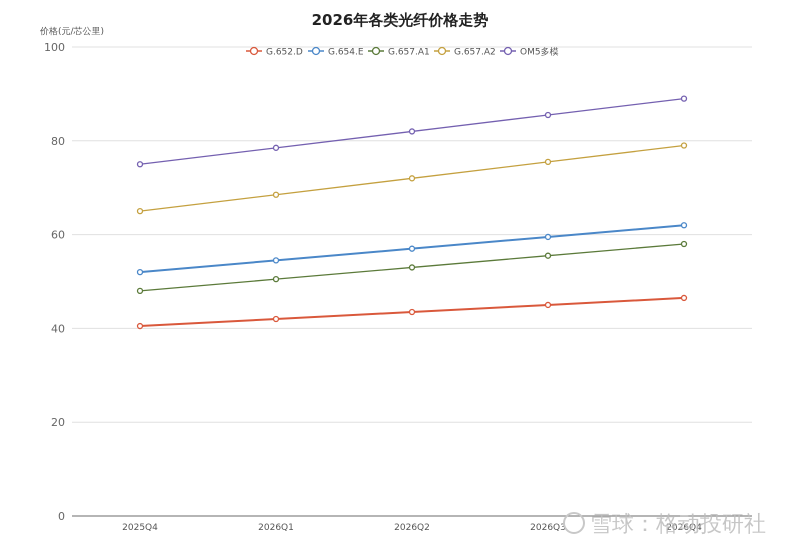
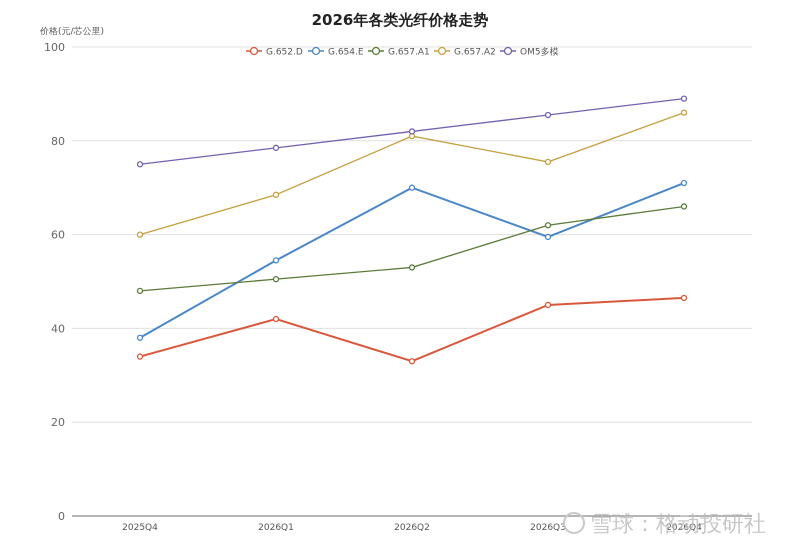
G.652.D/2025Q4: 40 -> 34
G.654.E/2025Q4: 52 -> 38
G.657.A2/2025Q4: 65 -> 60
G.652.D/2026Q2: 44 -> 33
G.654.E/2026Q2: 57 -> 70
G.657.A2/2026Q2: 72 -> 81
G.657.A1/2026Q3: 56 -> 62
G.654.E/2026Q4: 62 -> 71
G.657.A1/2026Q4: 58 -> 66
G.657.A2/2026Q4: 79 -> 86
